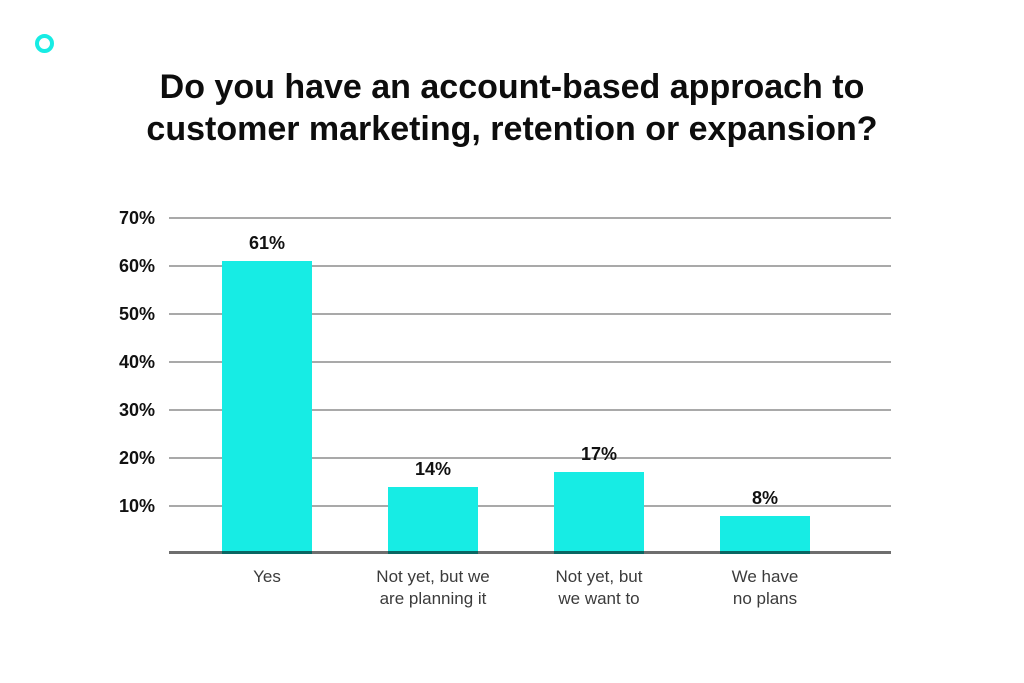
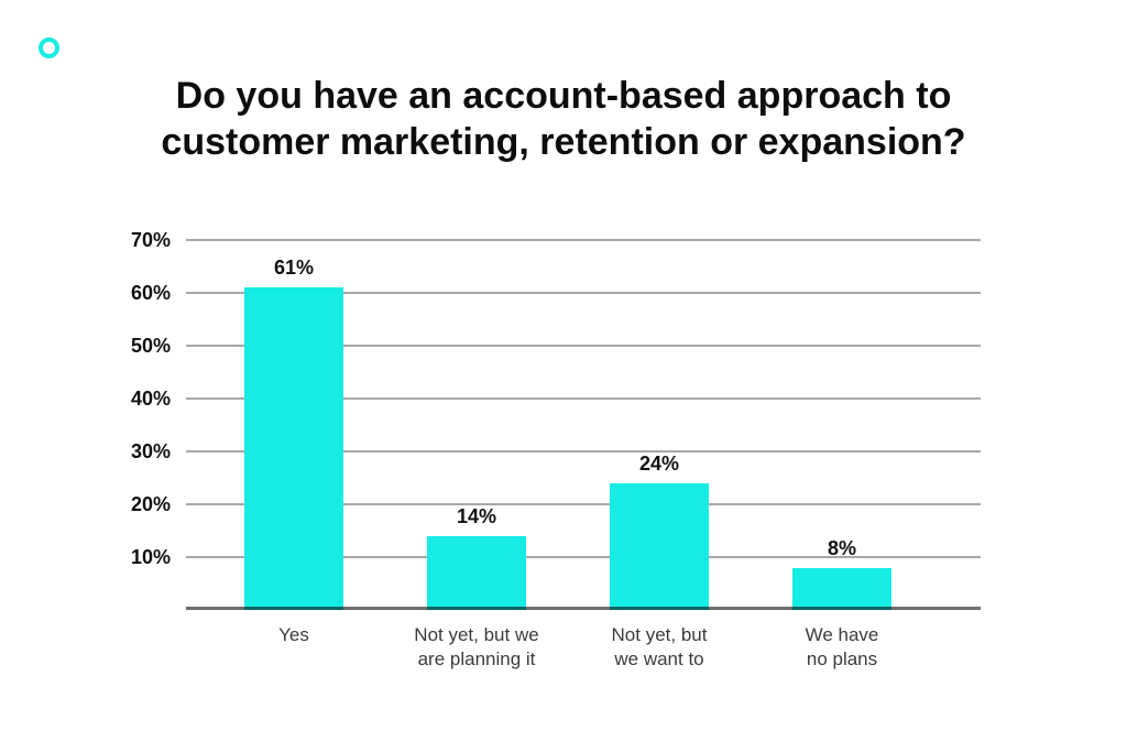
Not yet, but we want to: 17% -> 24%
